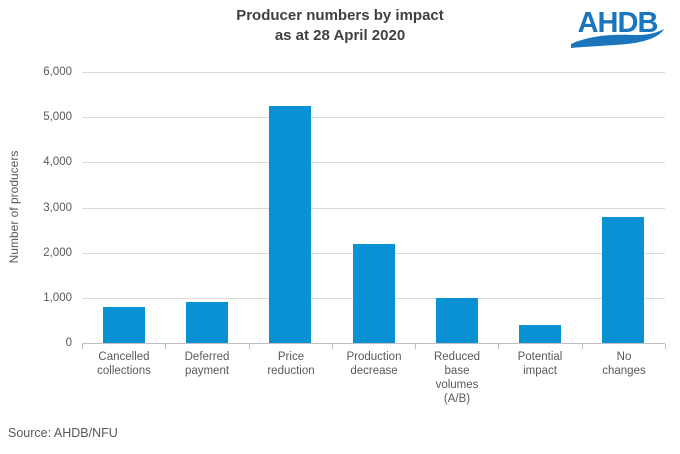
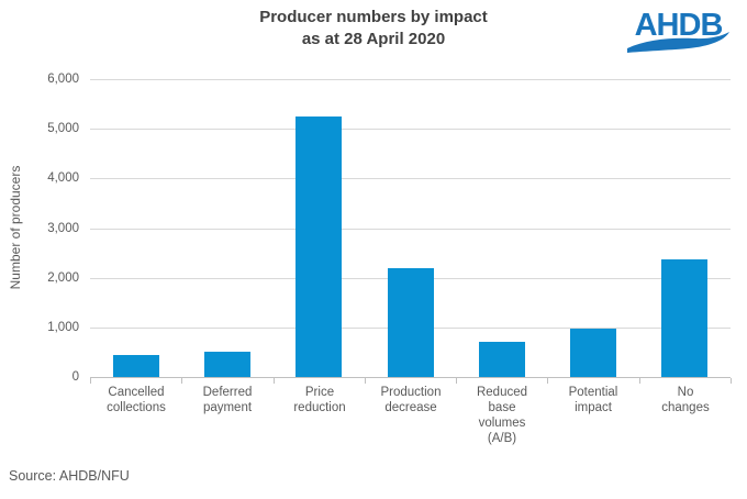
Cancelled collections: 800 -> 400
Deferred payment: 900 -> 500
Reduced base volumes (A/B): 1000 -> 700
Potential impact: 400 -> 1000
No changes: 2800 -> 2400
